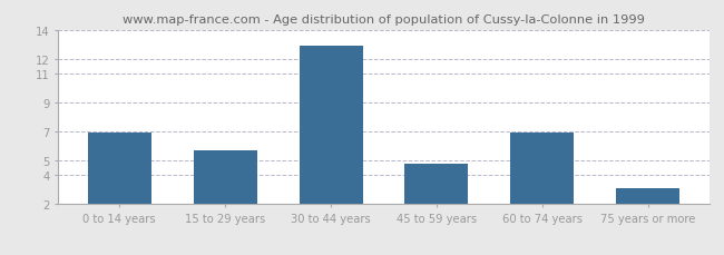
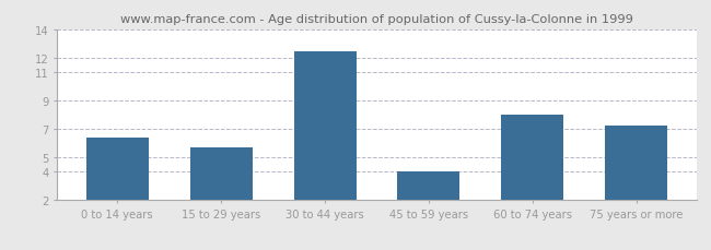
0 to 14 years: 6.9 -> 6.4
30 to 44 years: 12.9 -> 12.4
45 to 59 years: 4.8 -> 4.0
60 to 74 years: 6.9 -> 8.0
75 years or more: 3.1 -> 7.2
